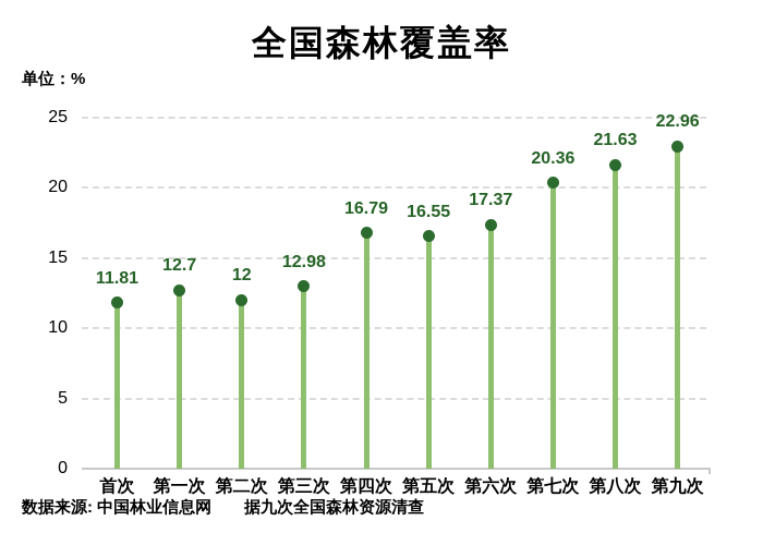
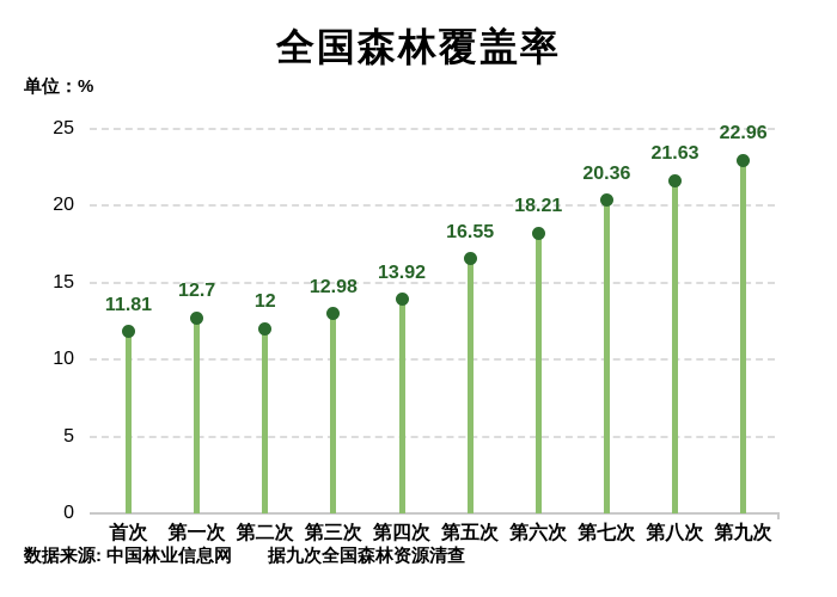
第四次: 16.79 -> 13.92
第六次: 17.37 -> 18.21
